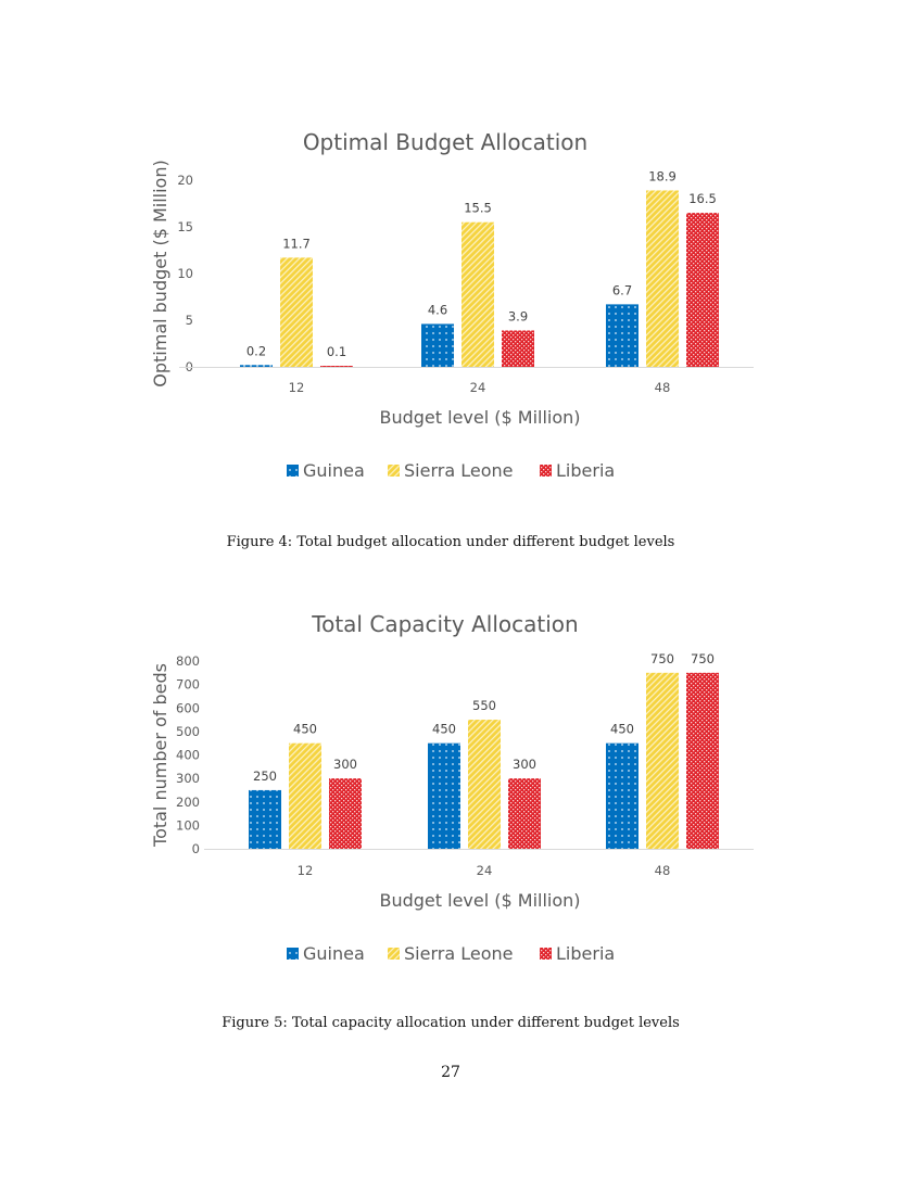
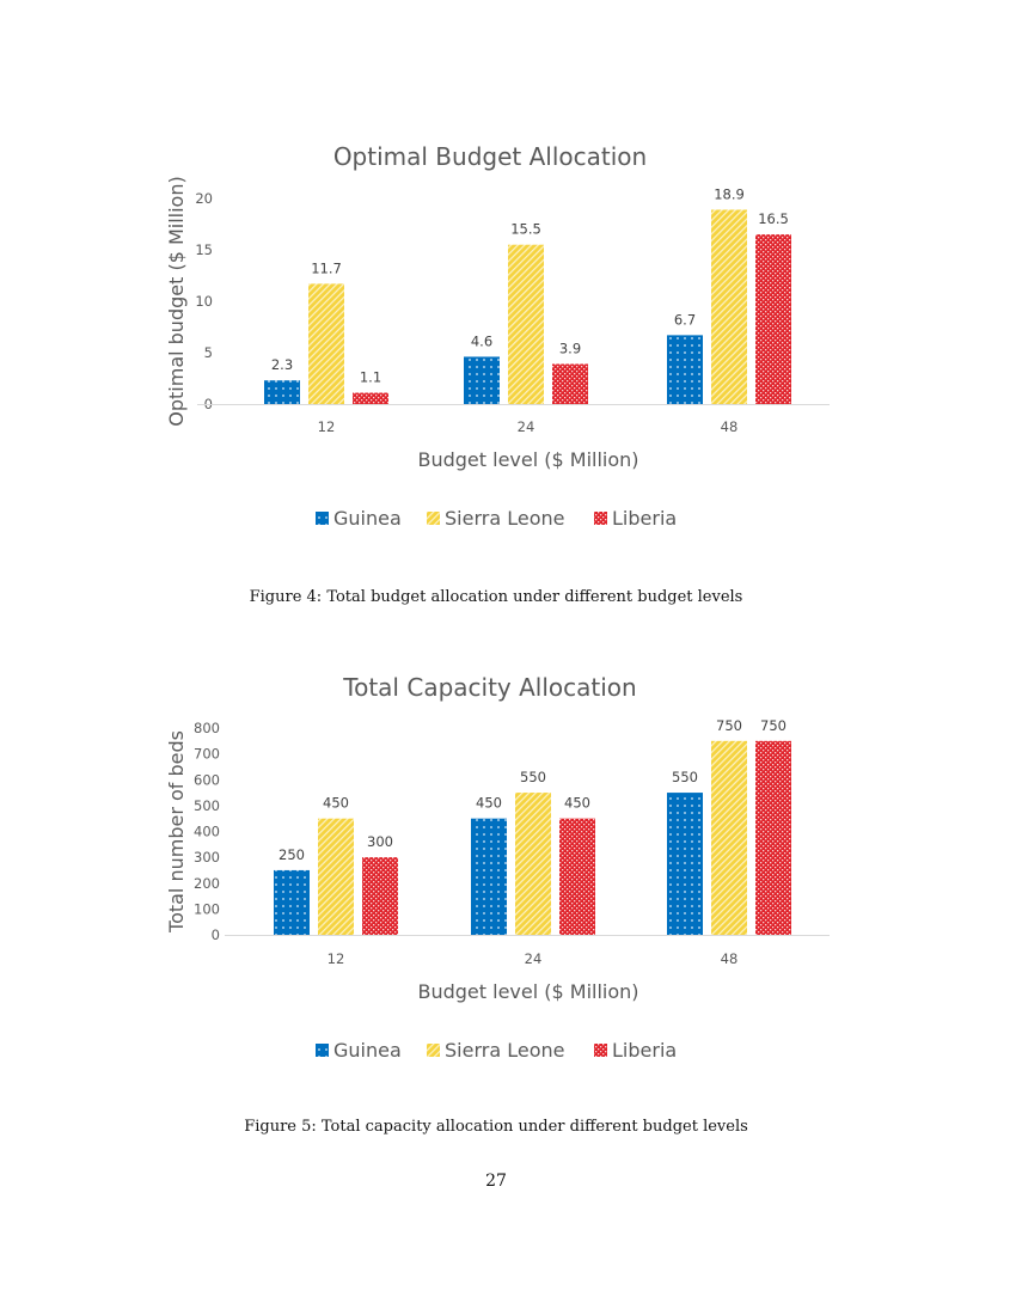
Optimal Budget Allocation/Guinea/12: 0.2 -> 2.3
Optimal Budget Allocation/Liberia/12: 0.1 -> 1.1
Total Capacity Allocation/Liberia/24: 300 -> 450
Total Capacity Allocation/Guinea/48: 450 -> 550
